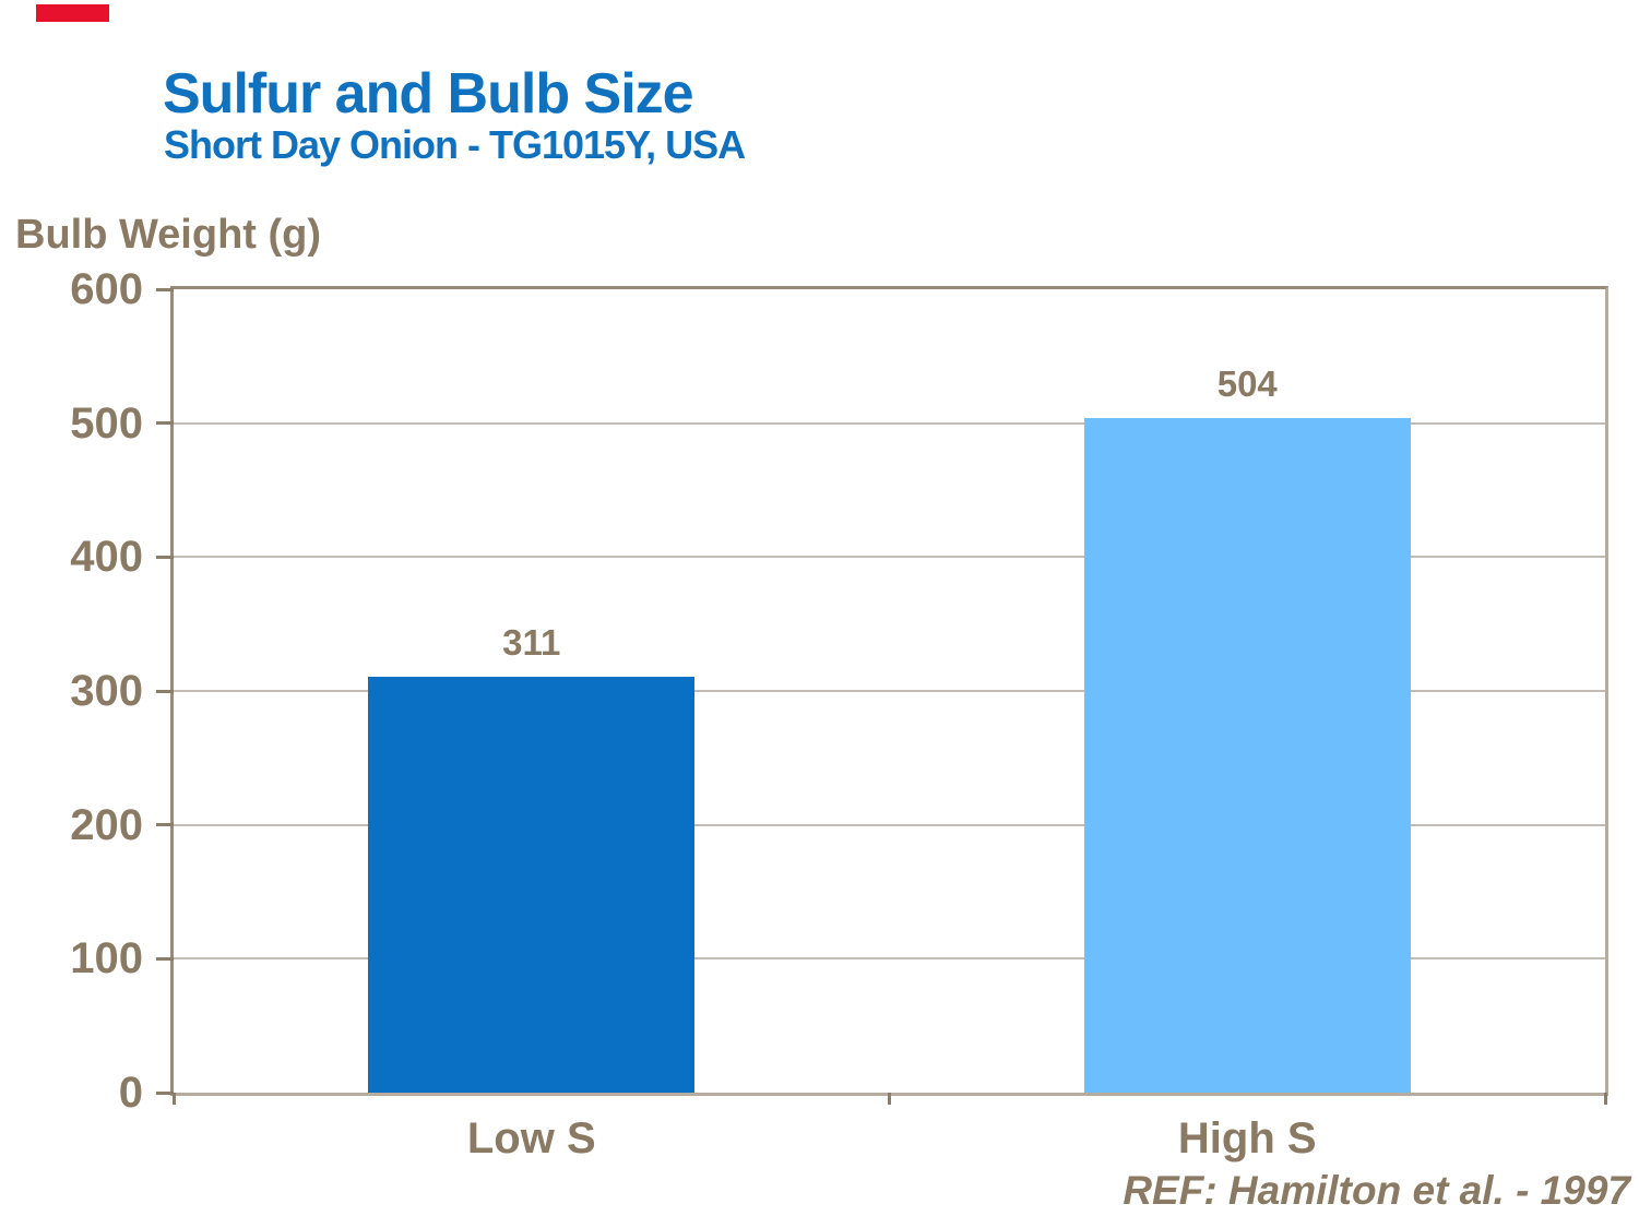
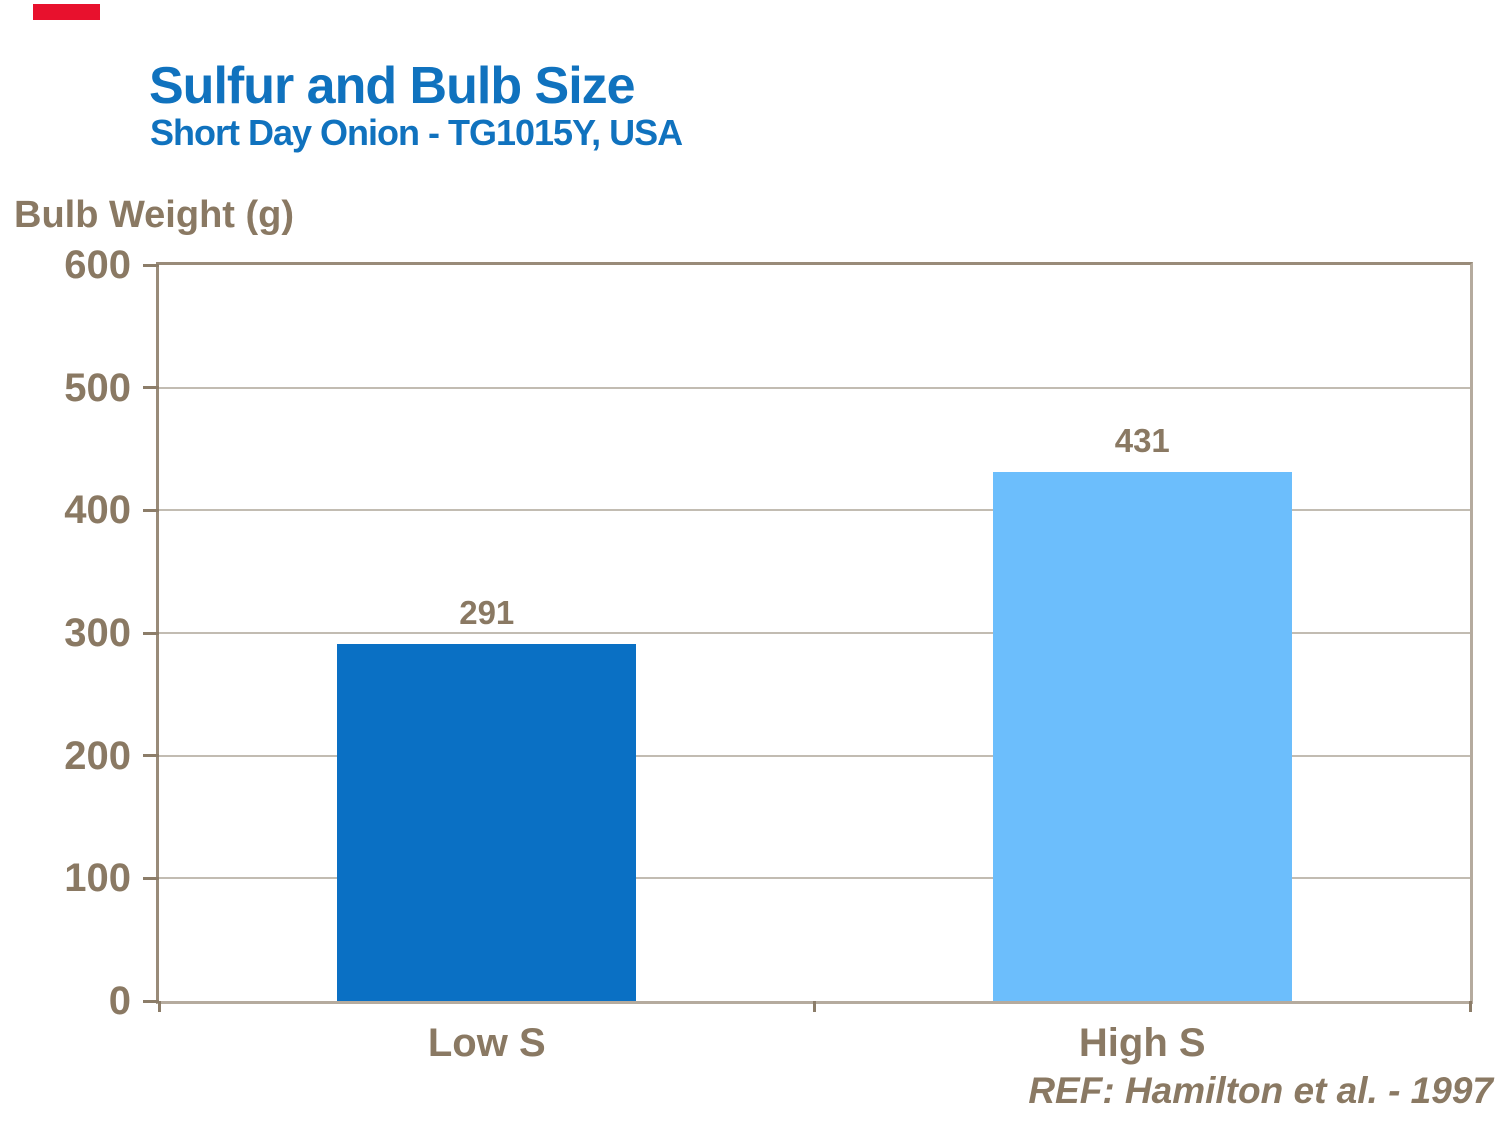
Low S: 311 -> 291
High S: 504 -> 431
